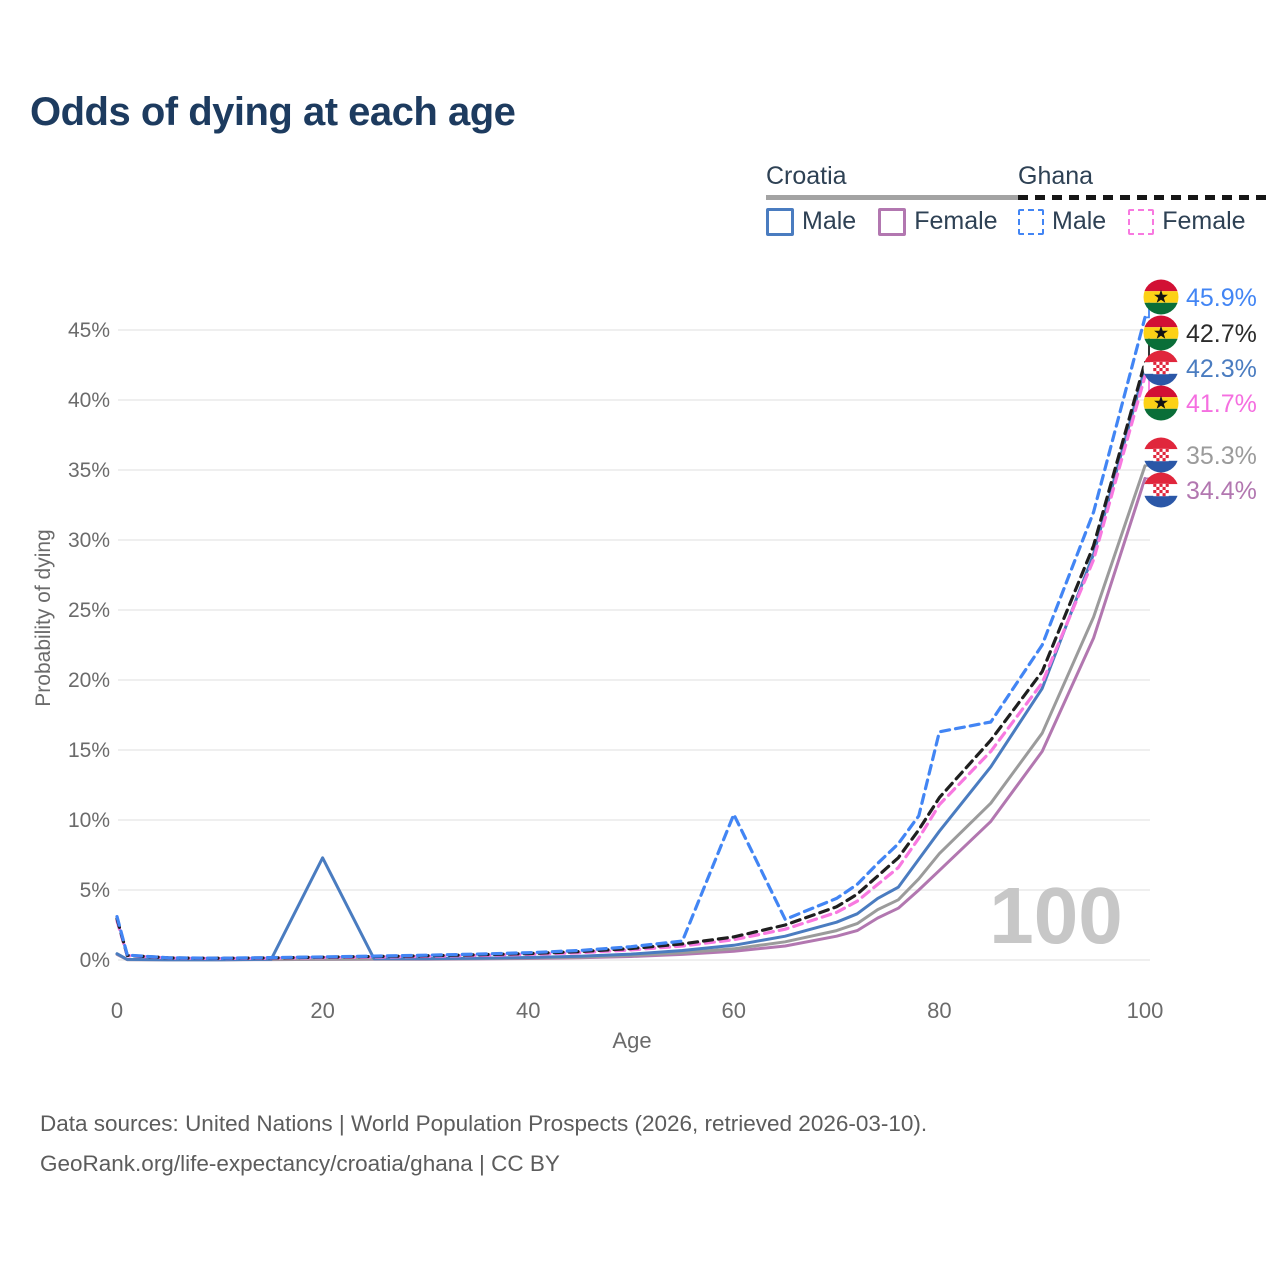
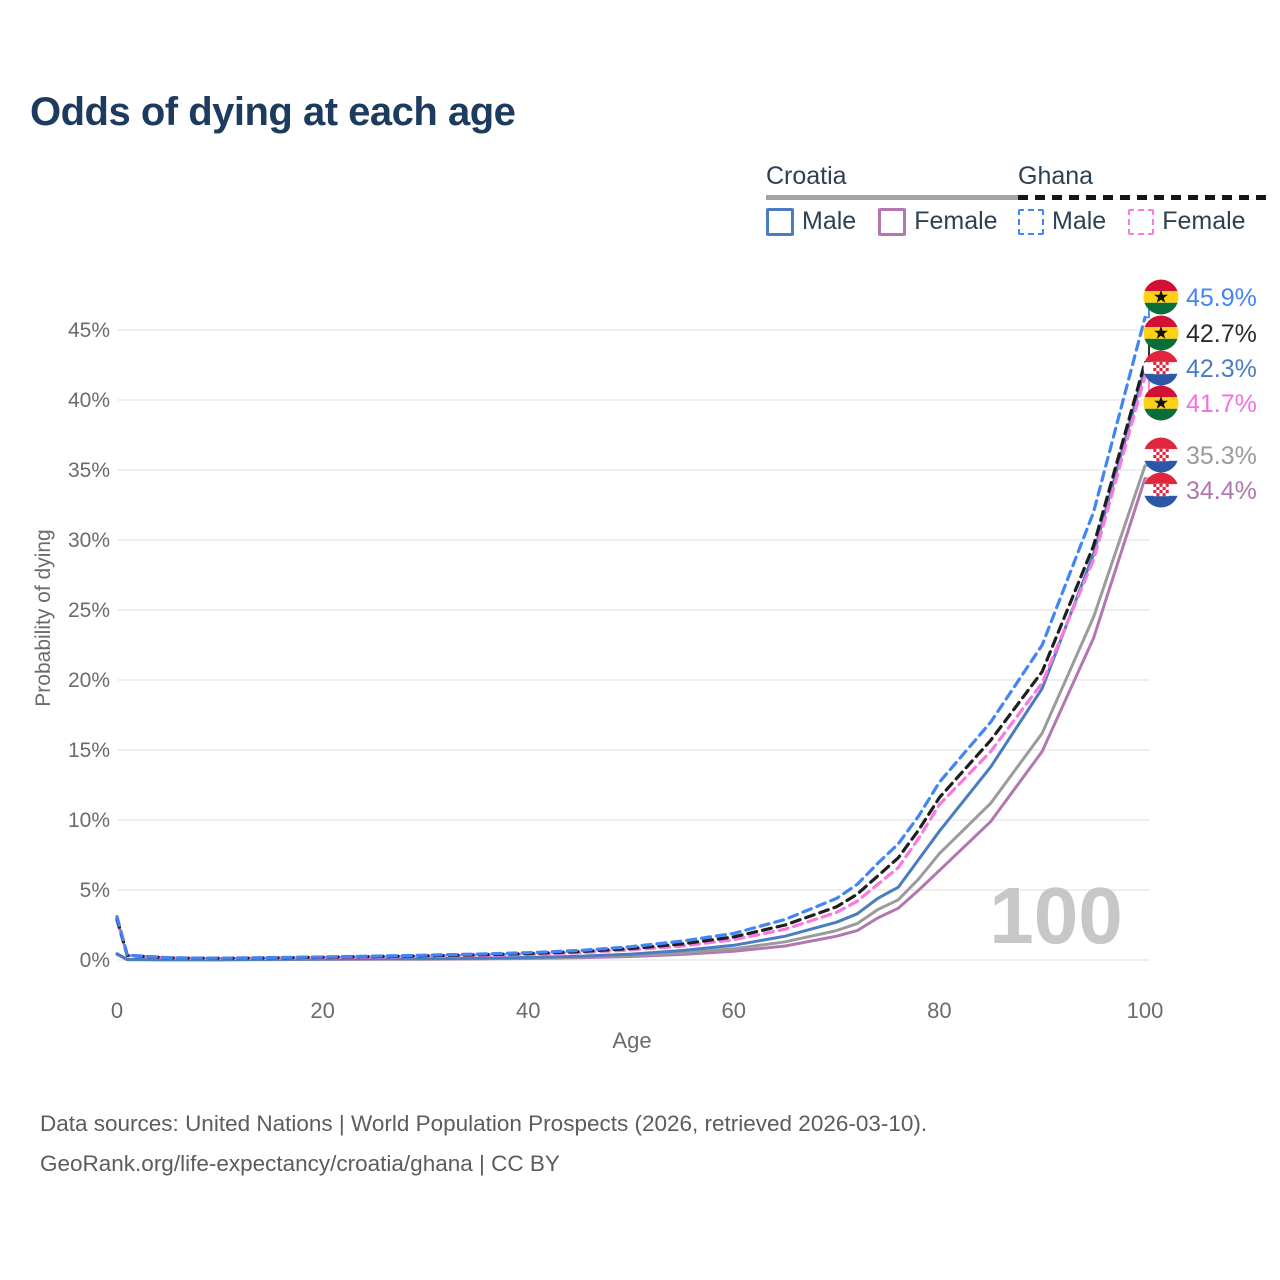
Croatia Male/20: 7.3% -> 0.1%
Ghana Male/60: 10.4% -> 1.9%
Ghana Male/80: 16.3% -> 12.7%
